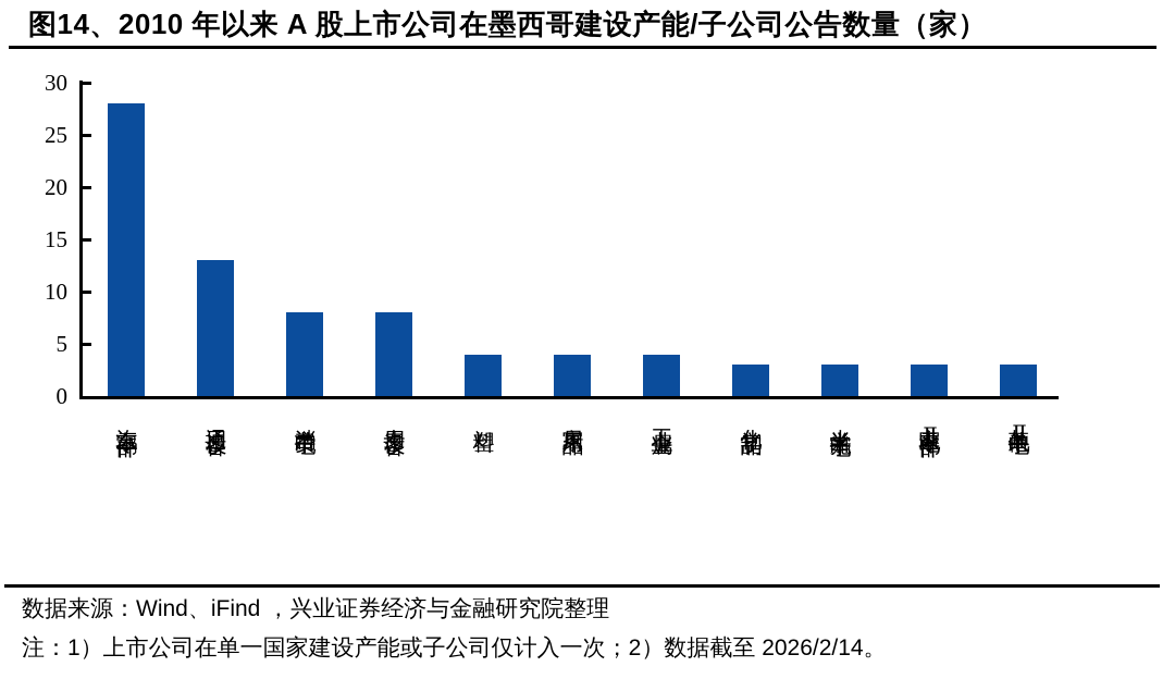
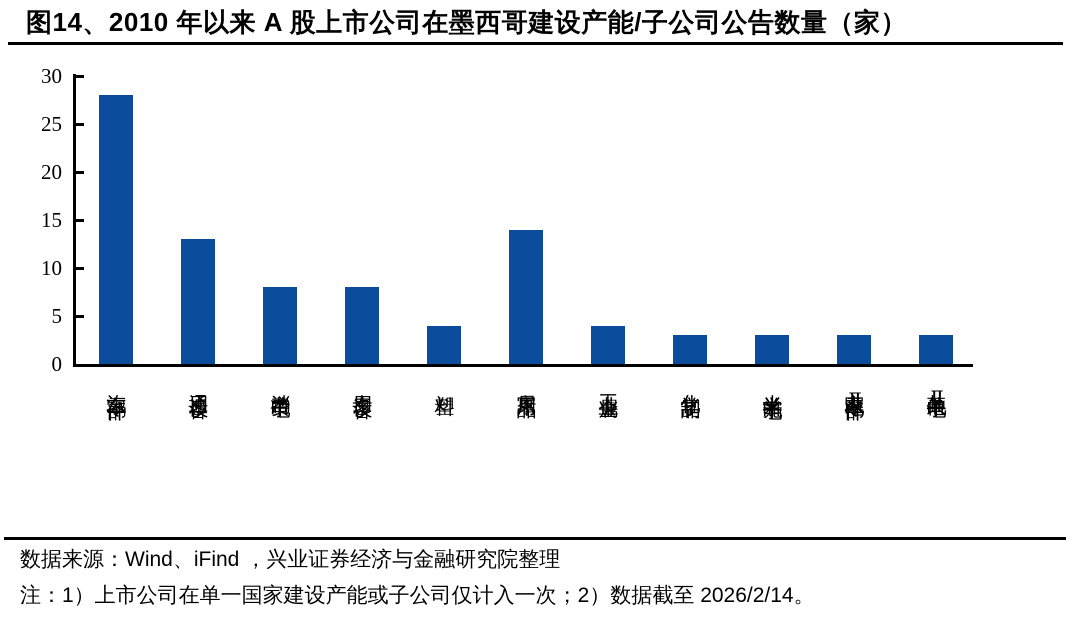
家居用品: 4 -> 14
